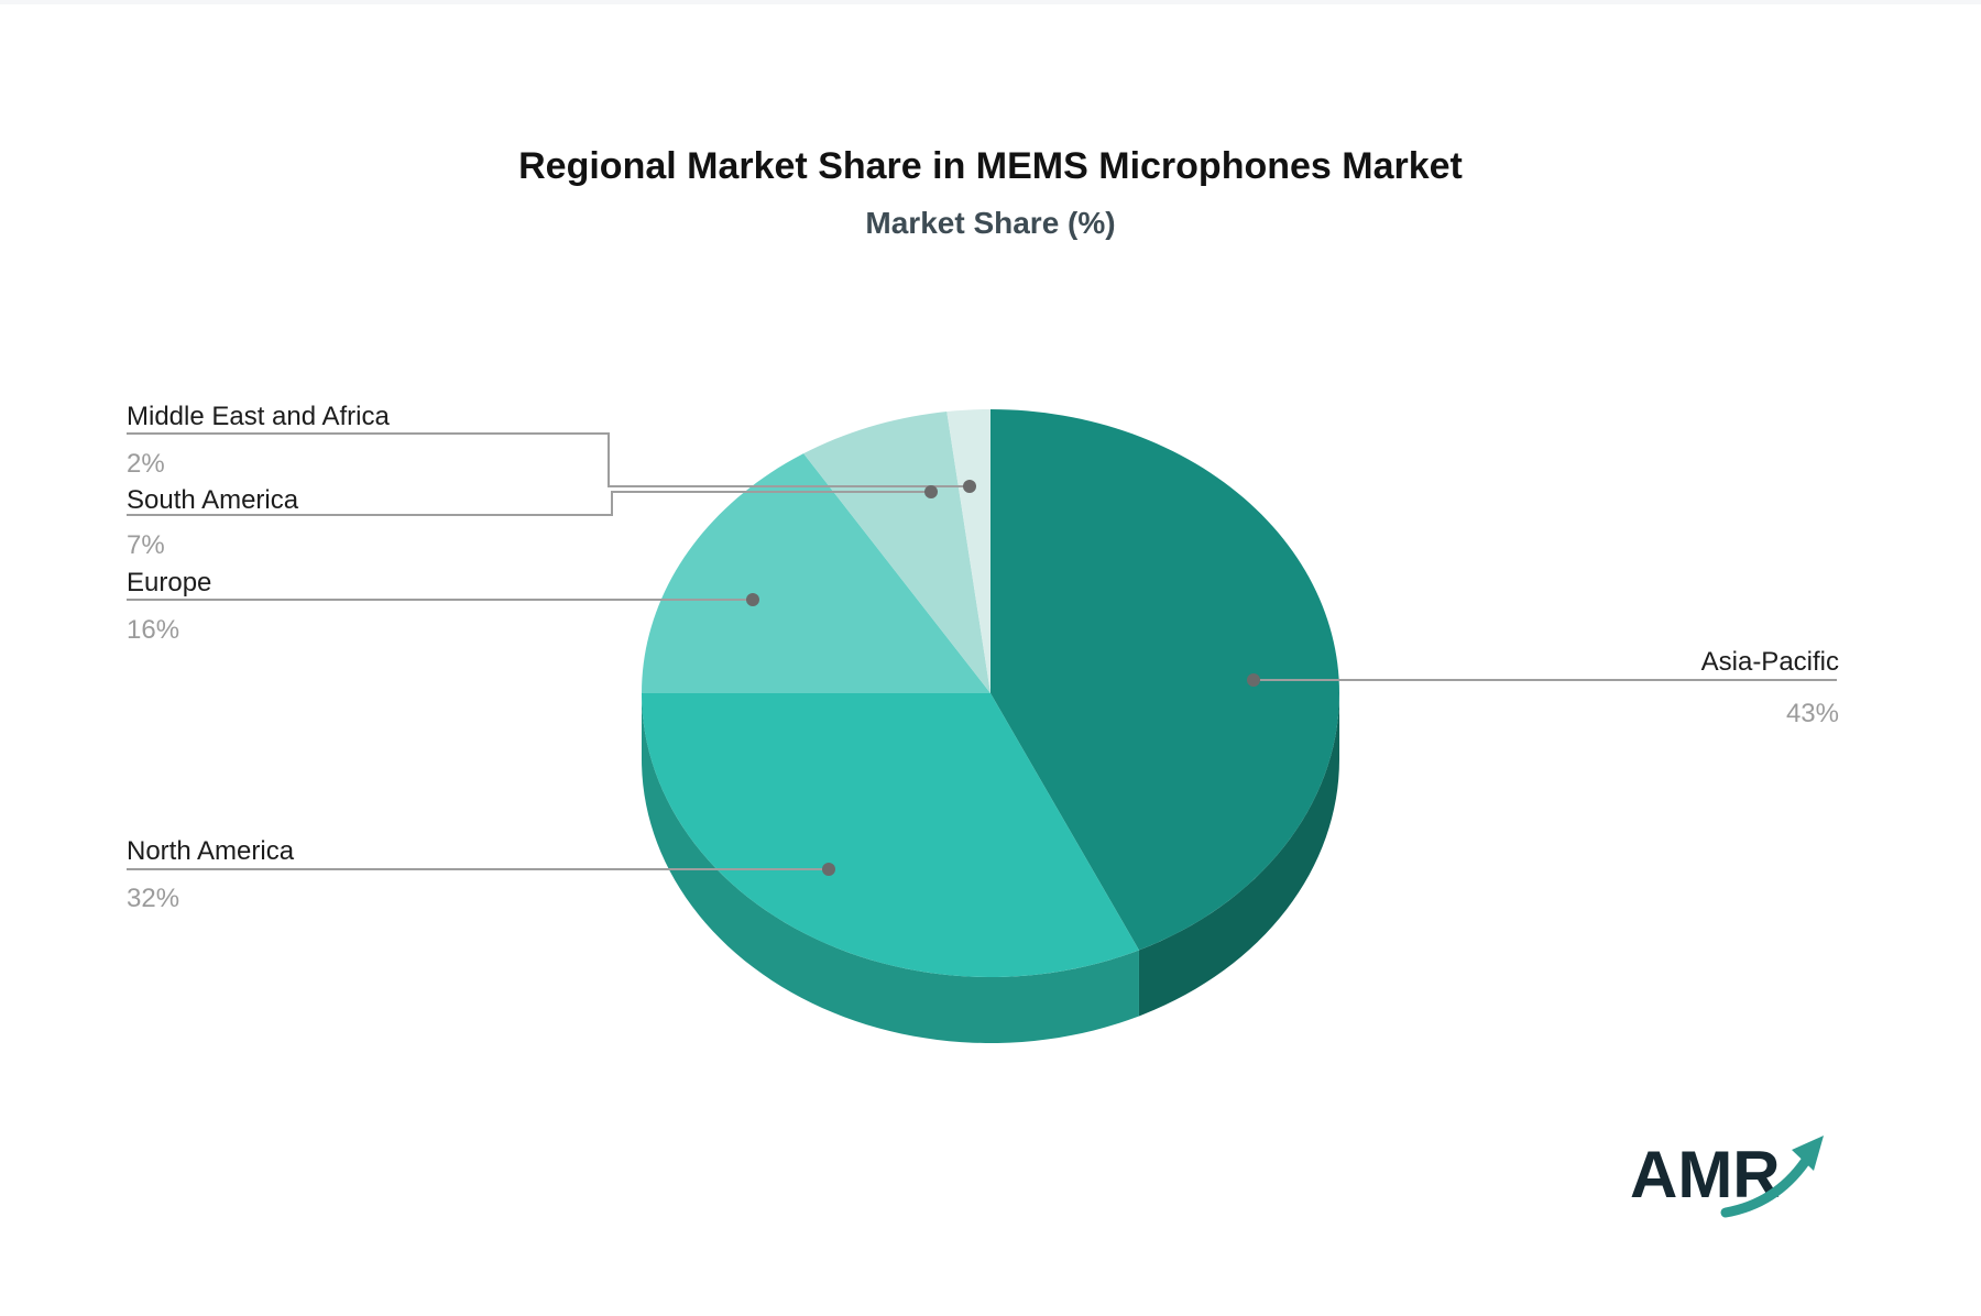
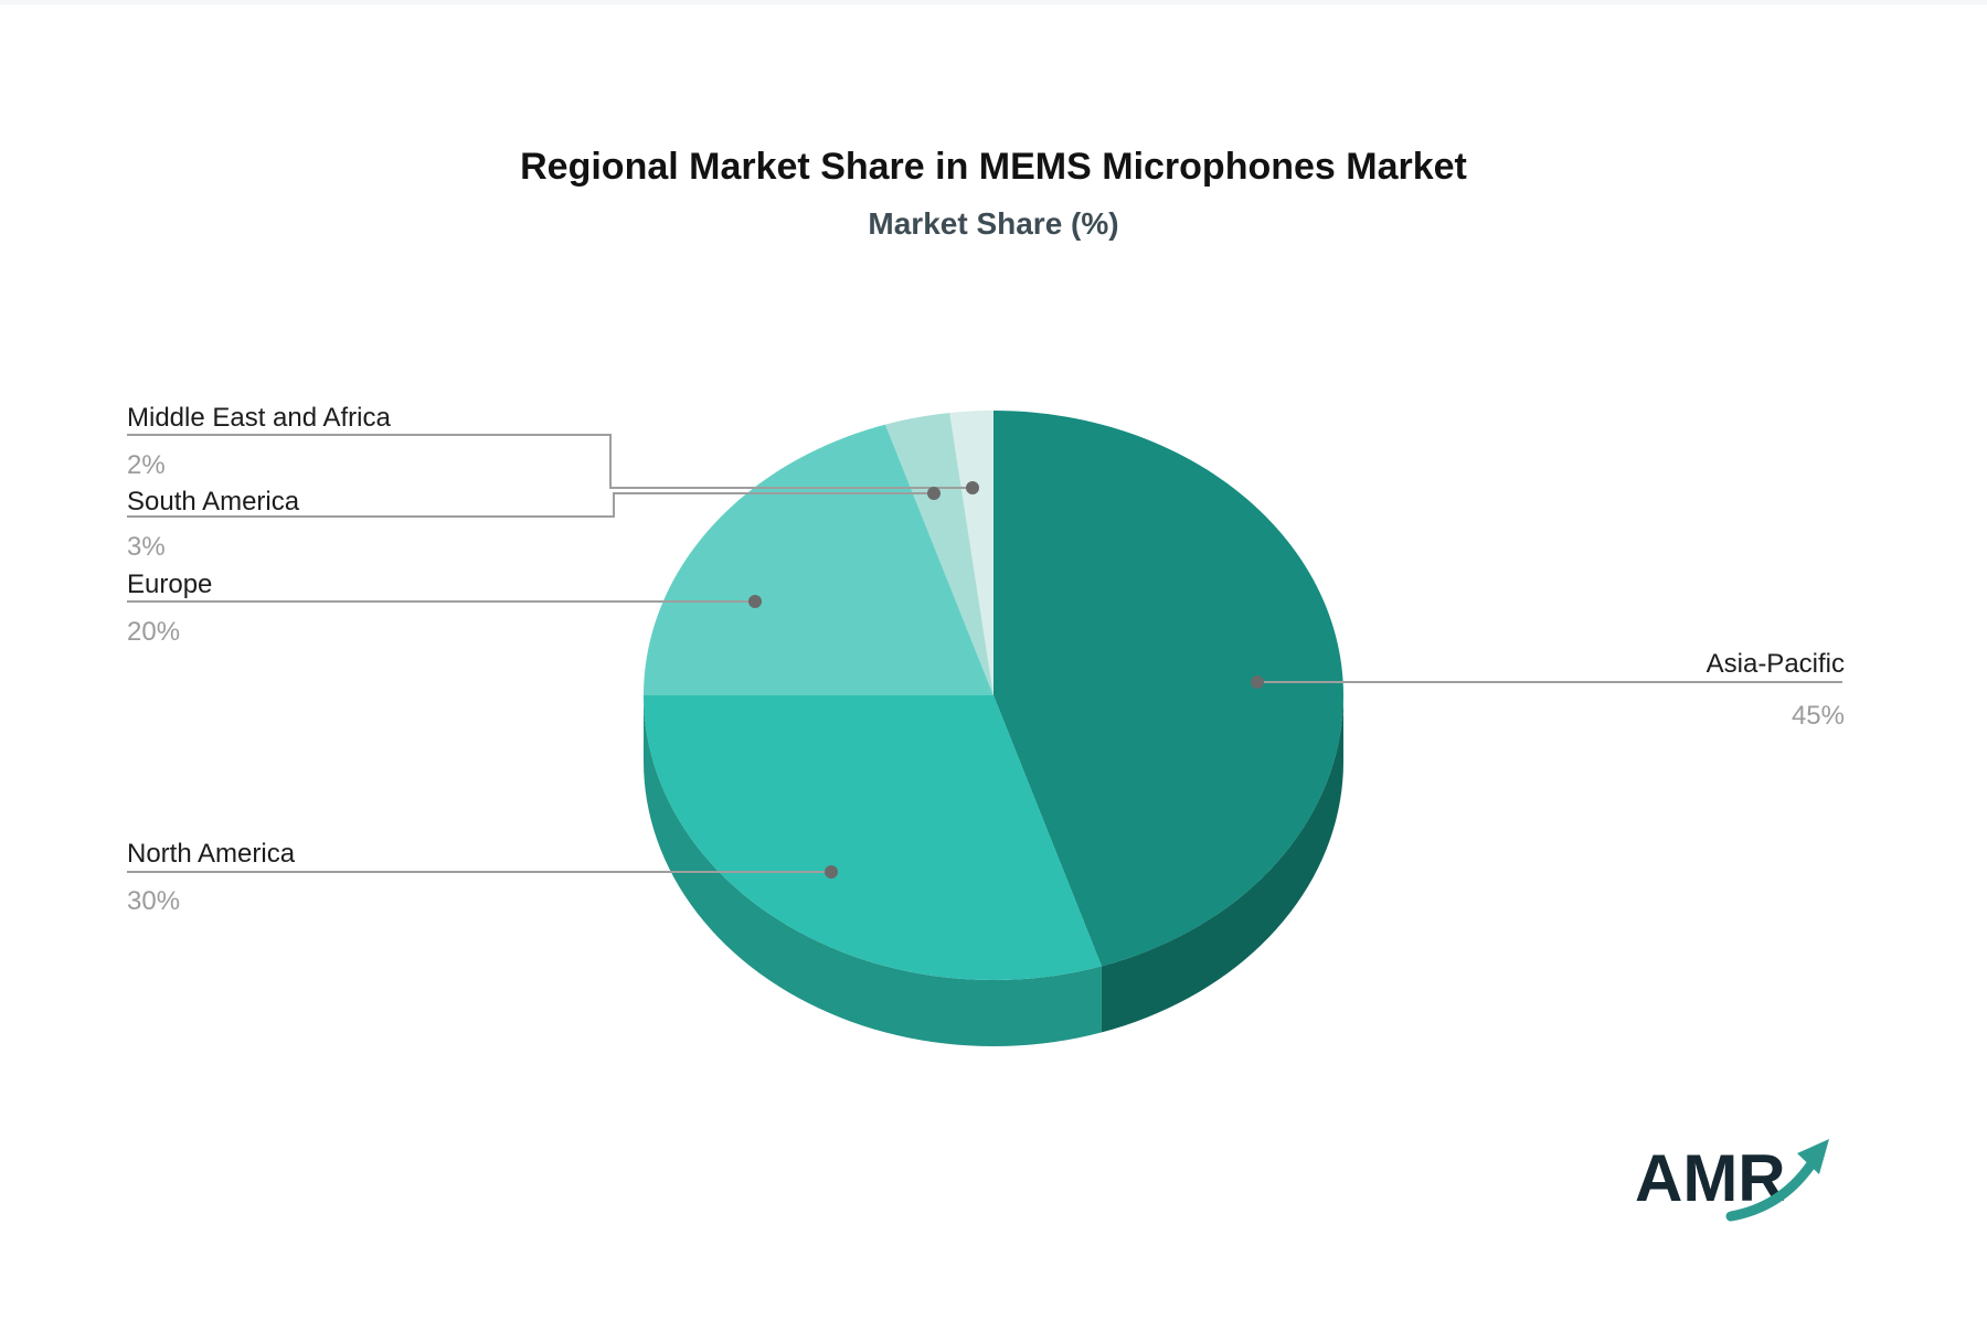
Asia-Pacific: 43% -> 45%
North America: 32% -> 30%
Europe: 16% -> 20%
South America: 7% -> 3%
